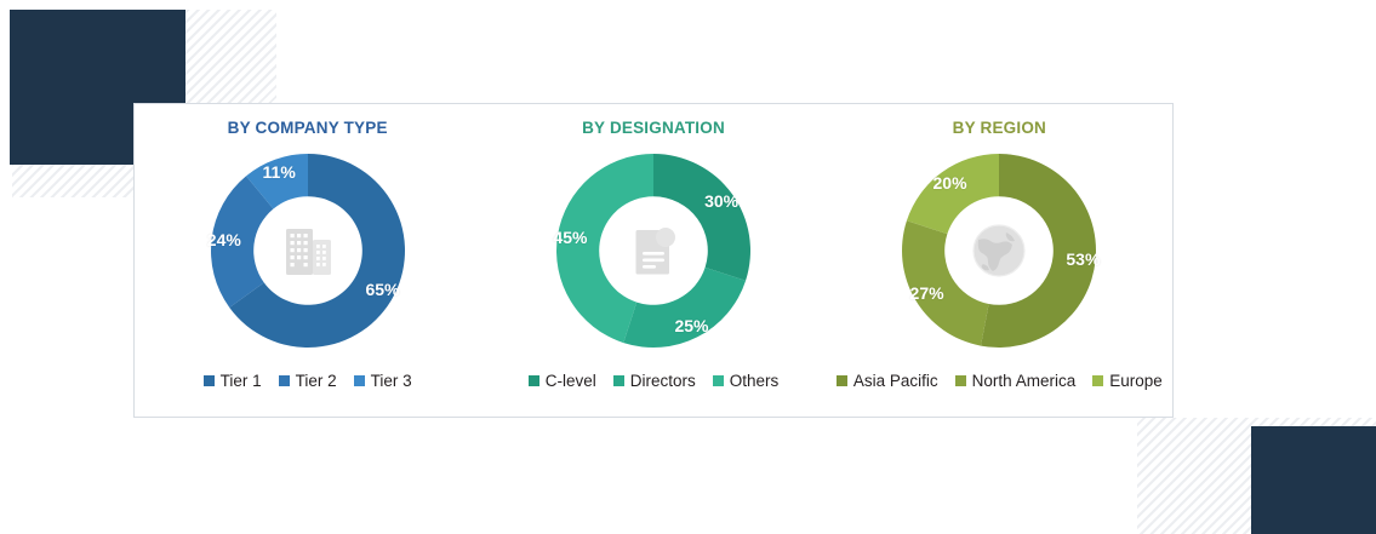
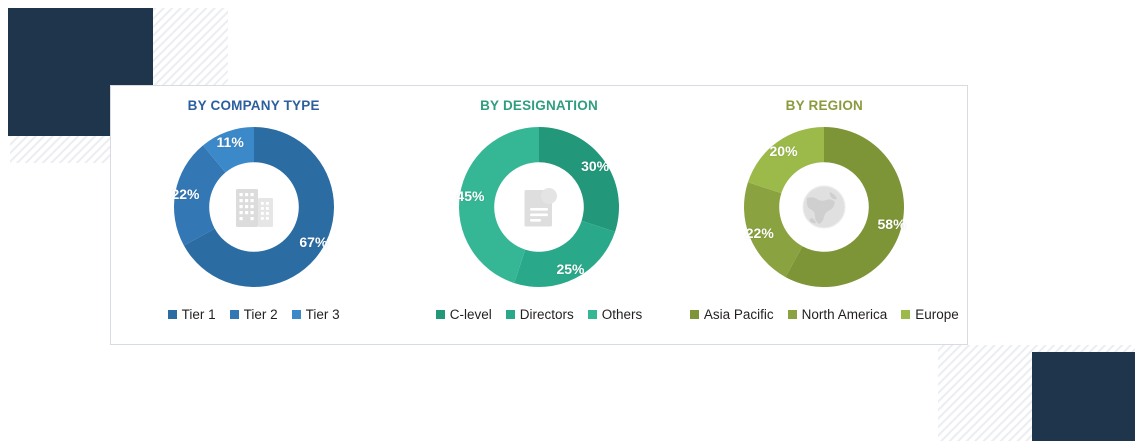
BY COMPANY TYPE/Tier 1: 65% -> 67%
BY COMPANY TYPE/Tier 2: 24% -> 22%
BY REGION/Asia Pacific: 53% -> 58%
BY REGION/North America: 27% -> 22%
